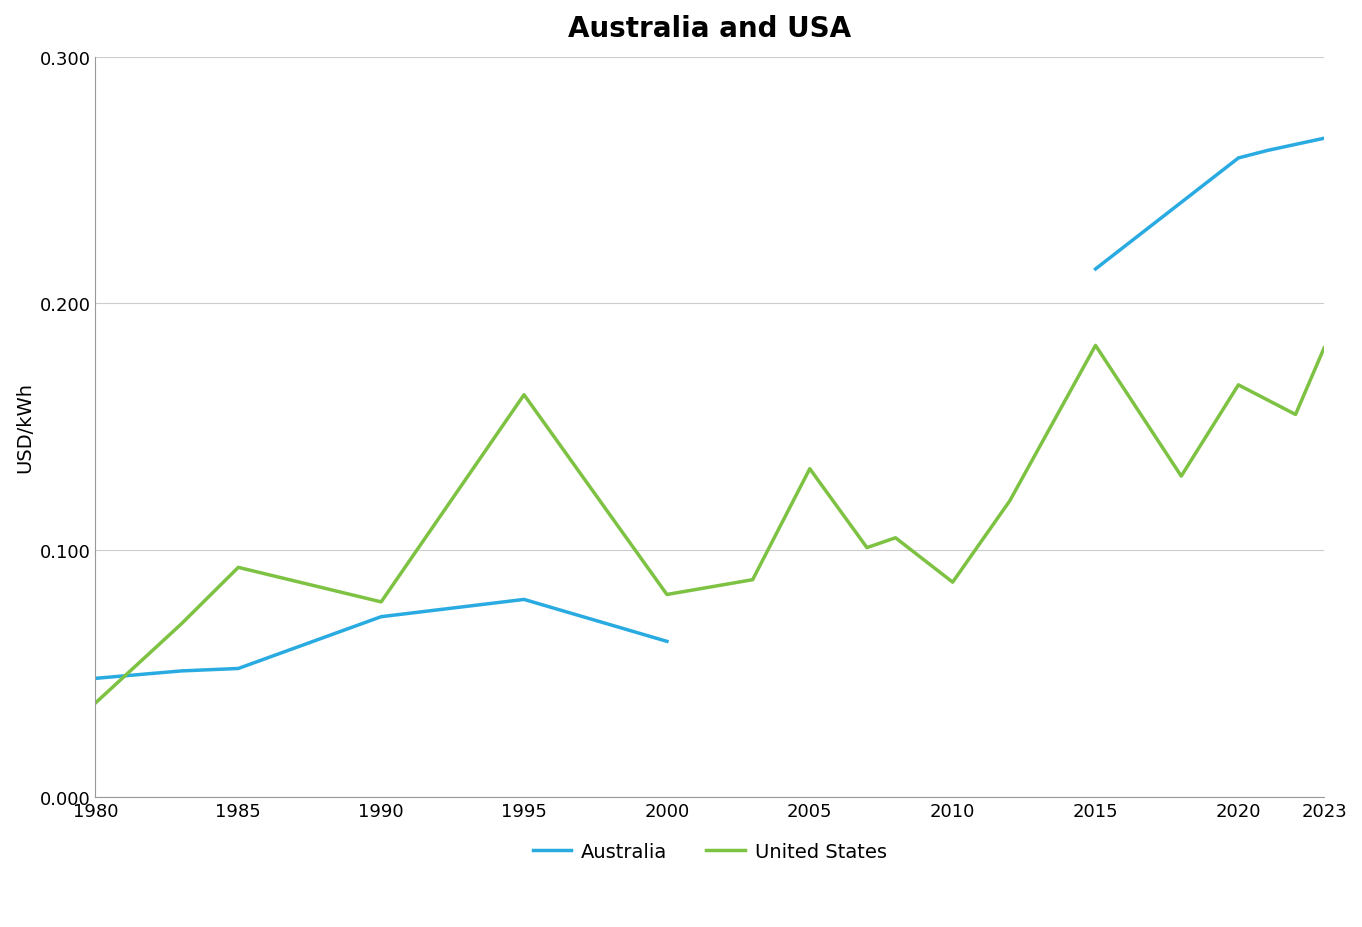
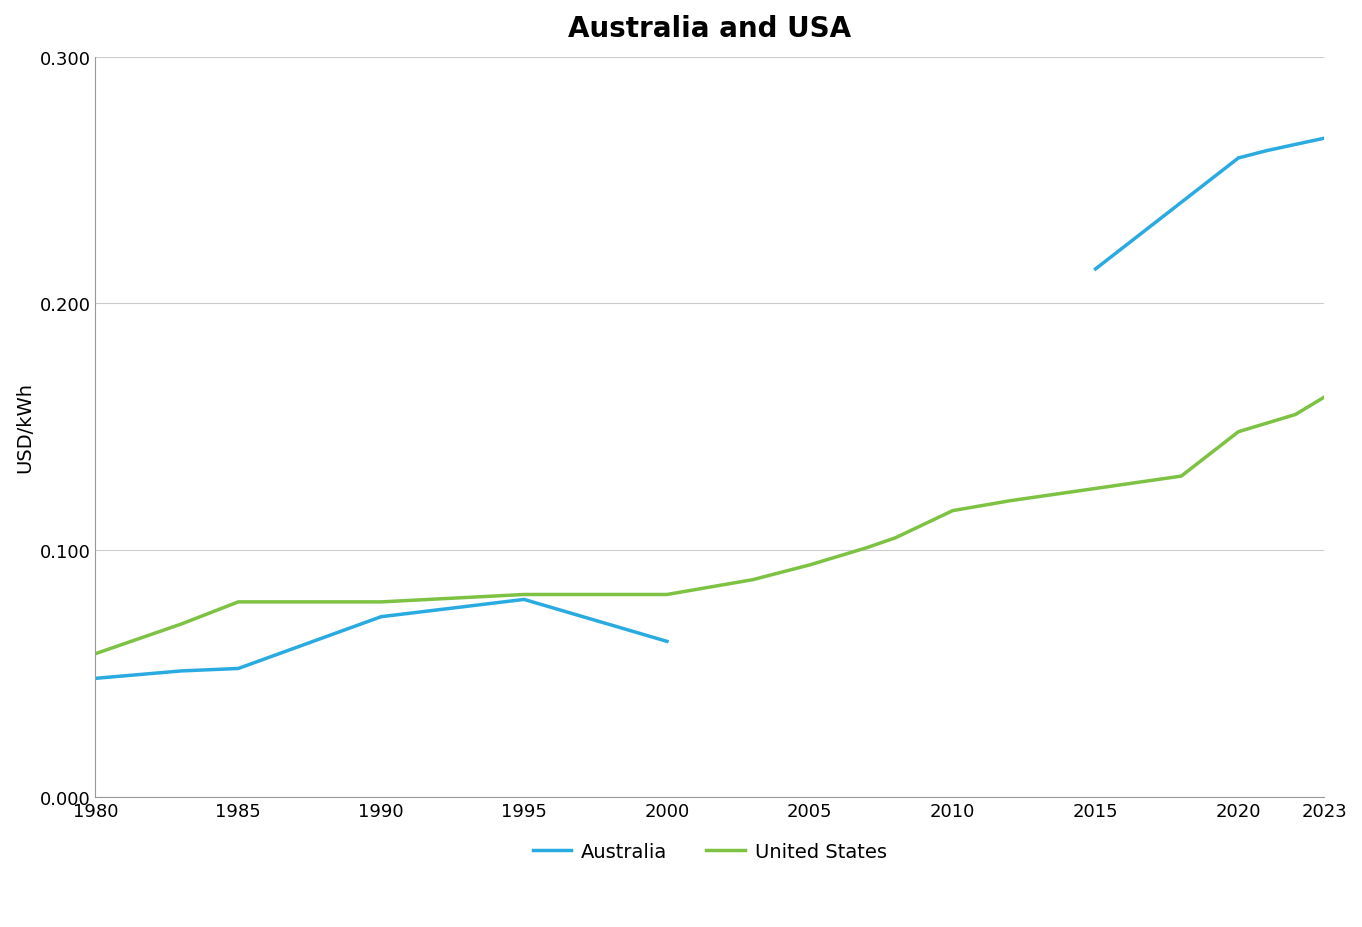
United States/1980: 0.038 -> 0.058
United States/1985: 0.093 -> 0.079
United States/1995: 0.163 -> 0.082
United States/2005: 0.133 -> 0.094
United States/2010: 0.087 -> 0.116
United States/2015: 0.183 -> 0.125
United States/2020: 0.167 -> 0.148
United States/2023: 0.182 -> 0.162
